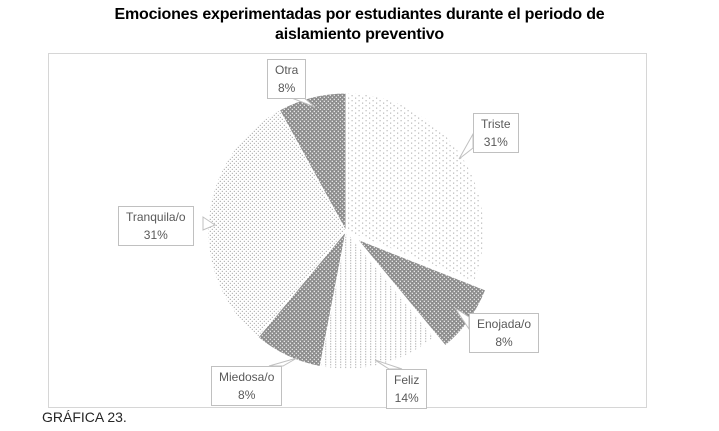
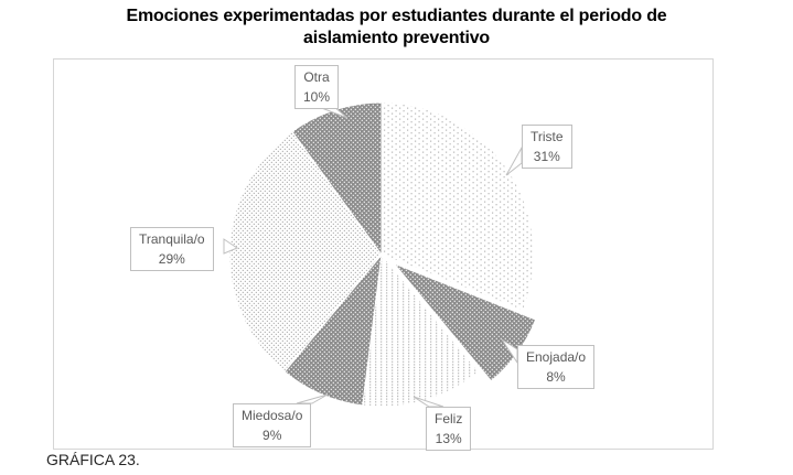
Feliz: 14% -> 13%
Miedosa/o: 8% -> 9%
Tranquila/o: 31% -> 29%
Otra: 8% -> 10%
